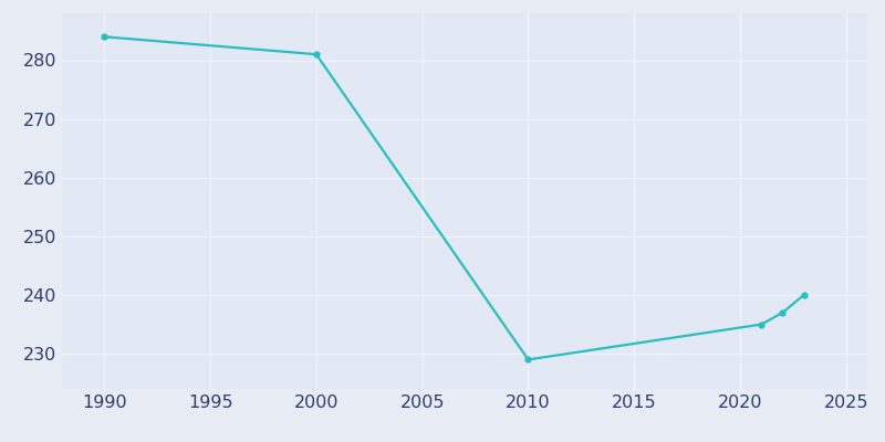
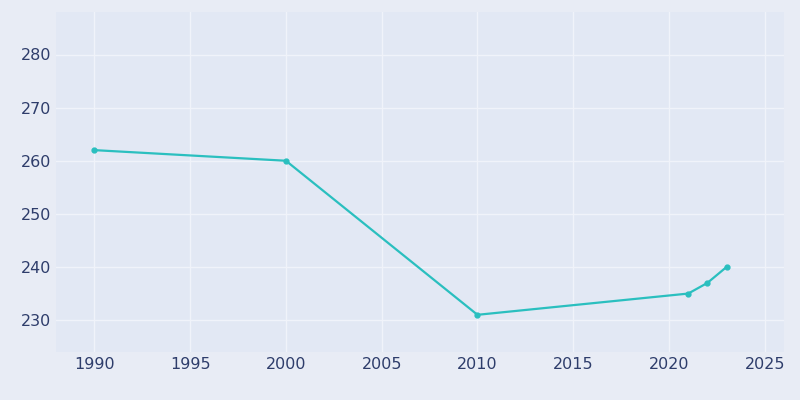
1990: 284 -> 262
2000: 281 -> 260
2010: 229 -> 231
